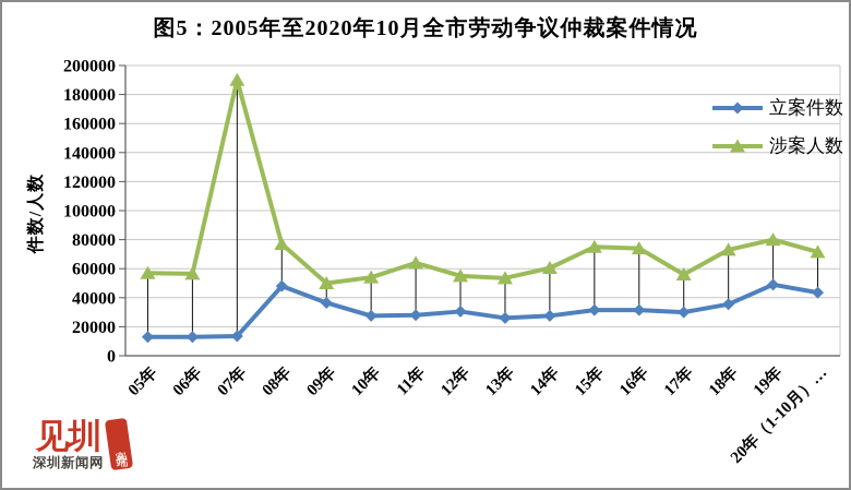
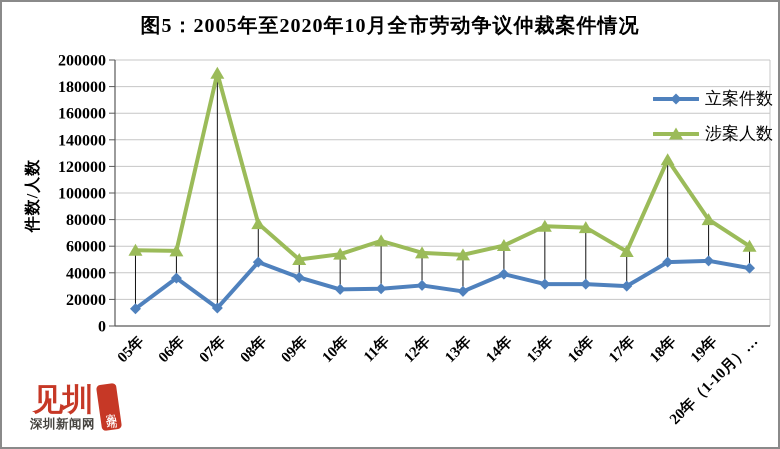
立案件数/06年: 13000 -> 36000
立案件数/14年: 28000 -> 39000
立案件数/18年: 36000 -> 48000
涉案人数/18年: 73000 -> 125000
涉案人数/20年（1-10月）…: 72000 -> 60000
